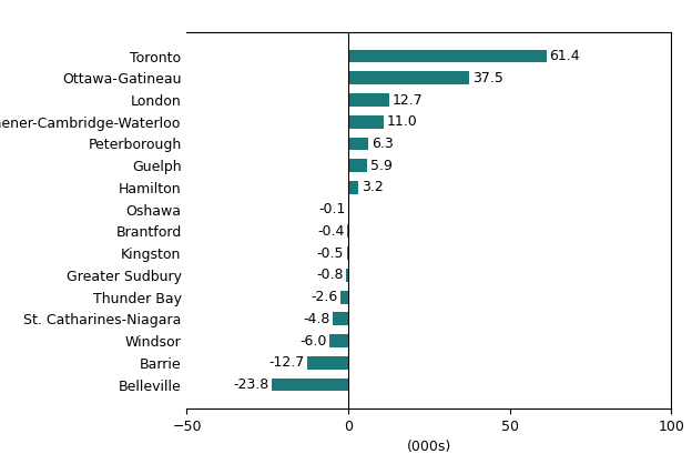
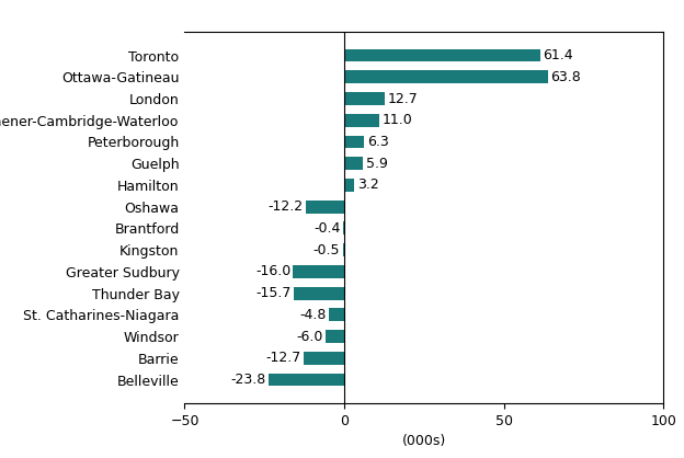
Ottawa-Gatineau: 37.5 -> 63.8
Oshawa: -0.1 -> -12.2
Greater Sudbury: -0.8 -> -16.0
Thunder Bay: -2.6 -> -15.7
